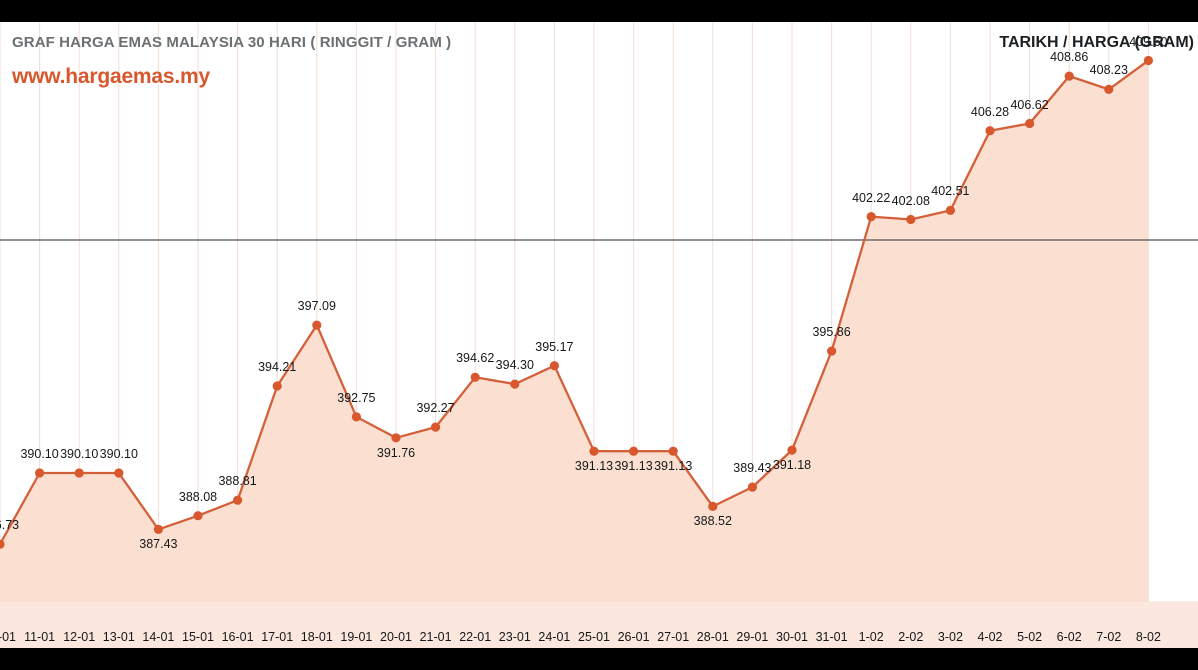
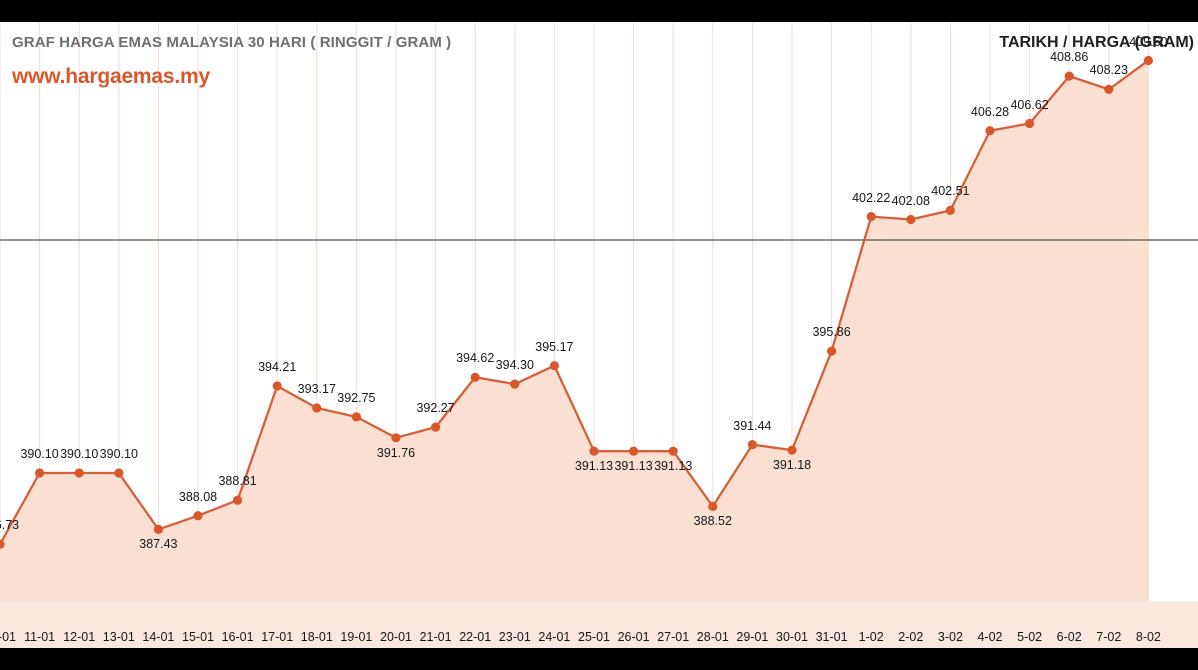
18-01: 397.09 -> 393.17
29-01: 389.43 -> 391.44
